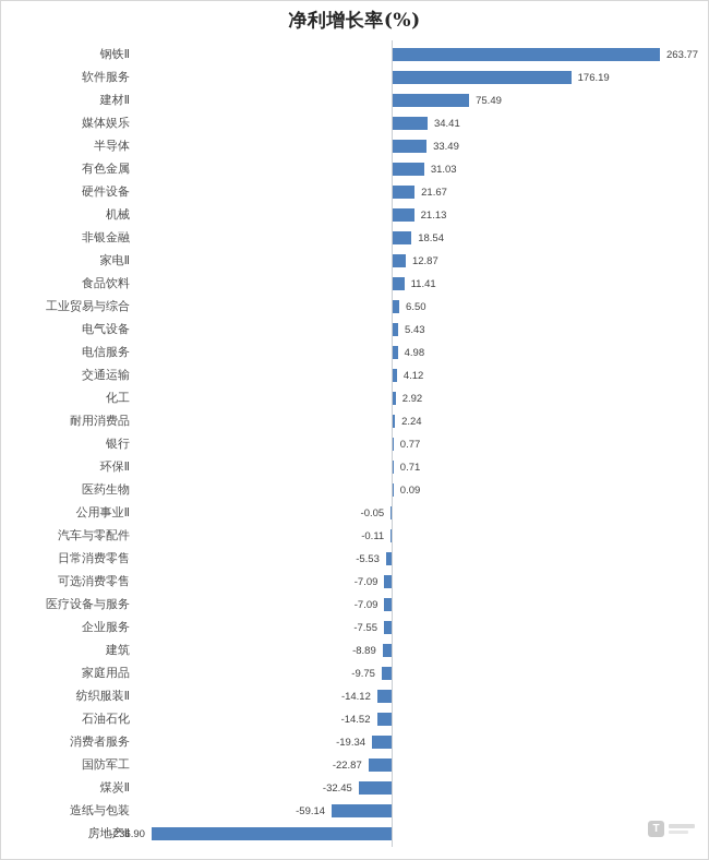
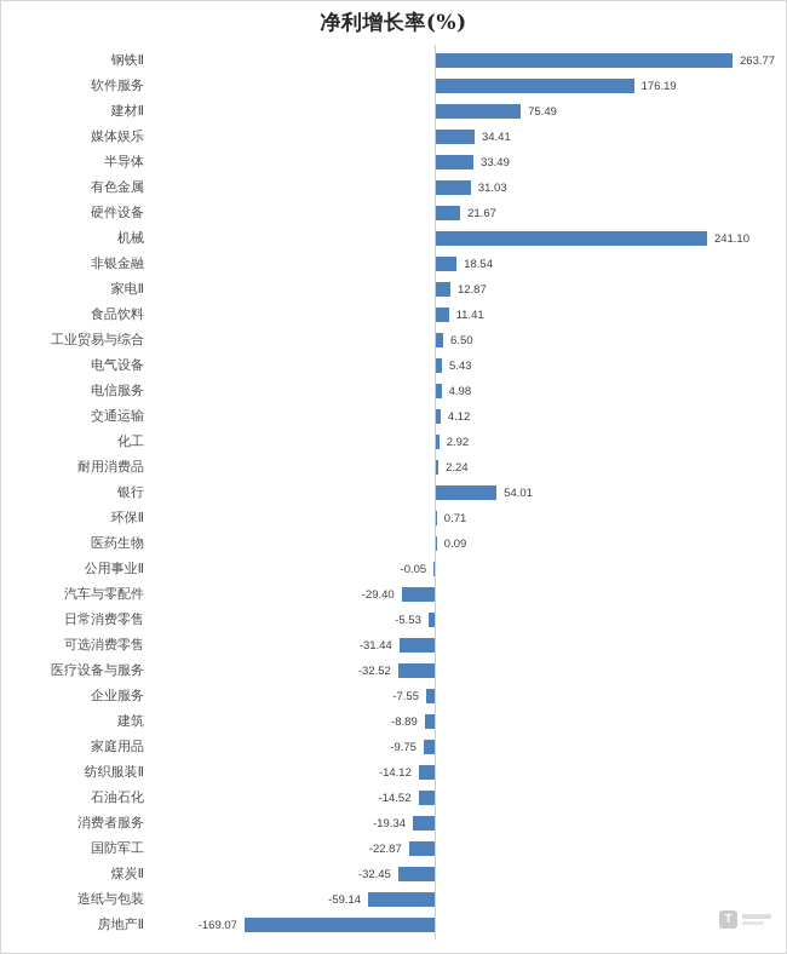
机械: 21.13 -> 241.10
银行: 0.77 -> 54.01
汽车与零配件: -0.11 -> -29.40
可选消费零售: -7.09 -> -31.44
医疗设备与服务: -7.09 -> -32.52
房地产Ⅱ: -236.90 -> -169.07
